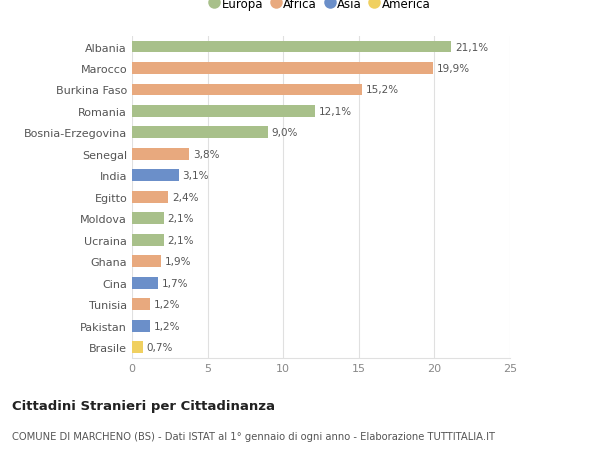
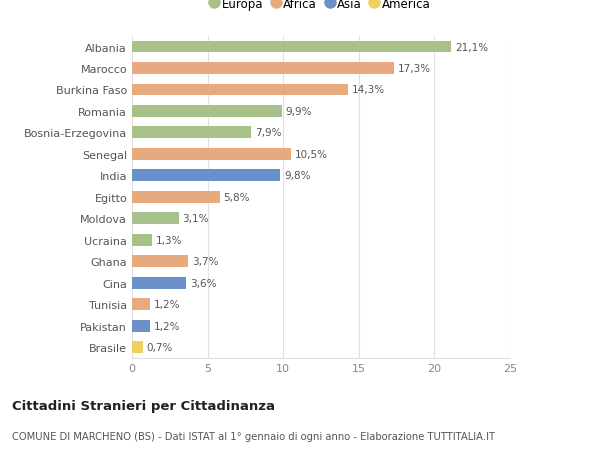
Marocco: 19,9% -> 17,3%
Burkina Faso: 15,2% -> 14,3%
Romania: 12,1% -> 9,9%
Bosnia-Erzegovina: 9,0% -> 7,9%
Senegal: 3,8% -> 10,5%
India: 3,1% -> 9,8%
Egitto: 2,4% -> 5,8%
Moldova: 2,1% -> 3,1%
Ucraina: 2,1% -> 1,3%
Ghana: 1,9% -> 3,7%
Cina: 1,7% -> 3,6%
